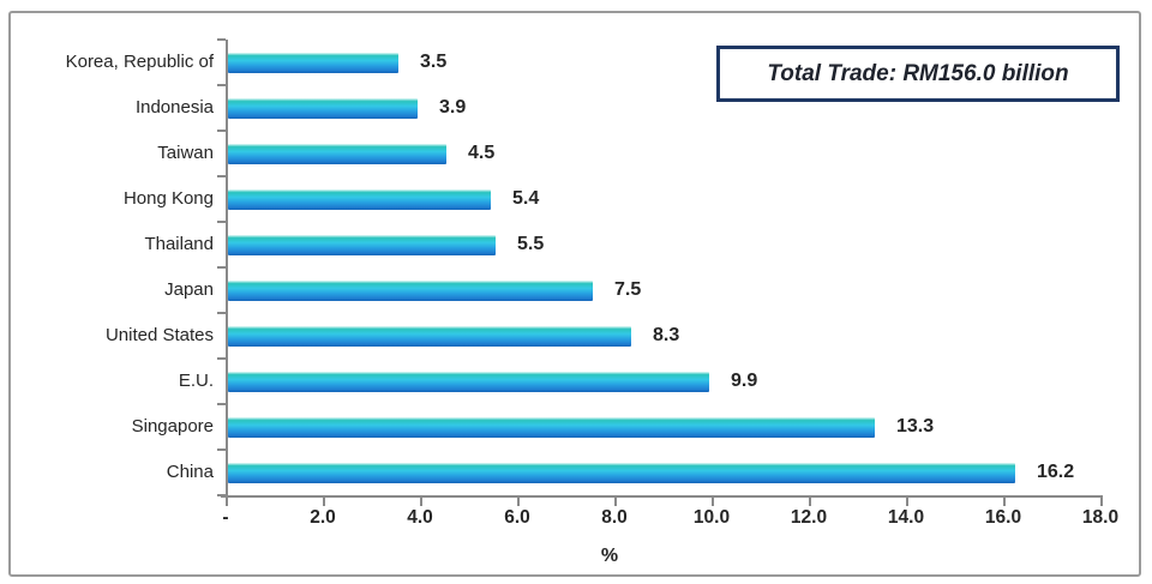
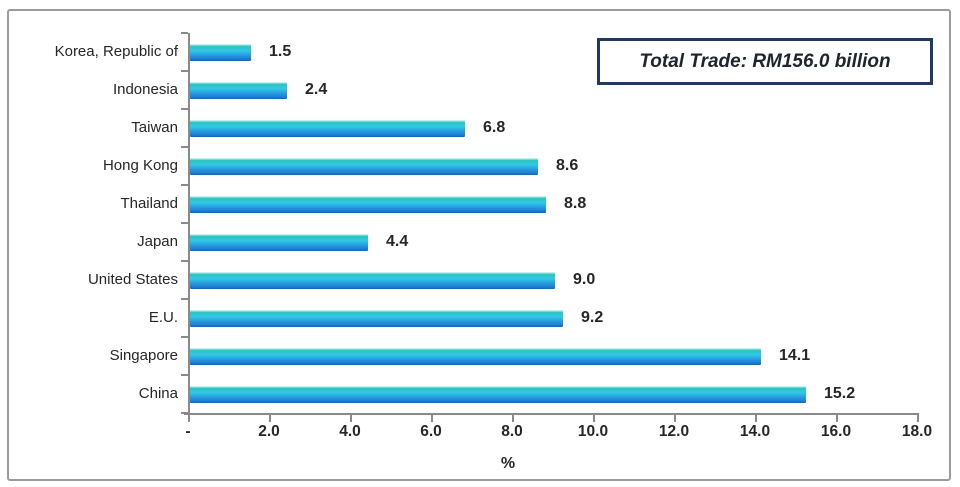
Korea, Republic of: 3.5 -> 1.5
Indonesia: 3.9 -> 2.4
Taiwan: 4.5 -> 6.8
Hong Kong: 5.4 -> 8.6
Thailand: 5.5 -> 8.8
Japan: 7.5 -> 4.4
United States: 8.3 -> 9.0
E.U.: 9.9 -> 9.2
Singapore: 13.3 -> 14.1
China: 16.2 -> 15.2
